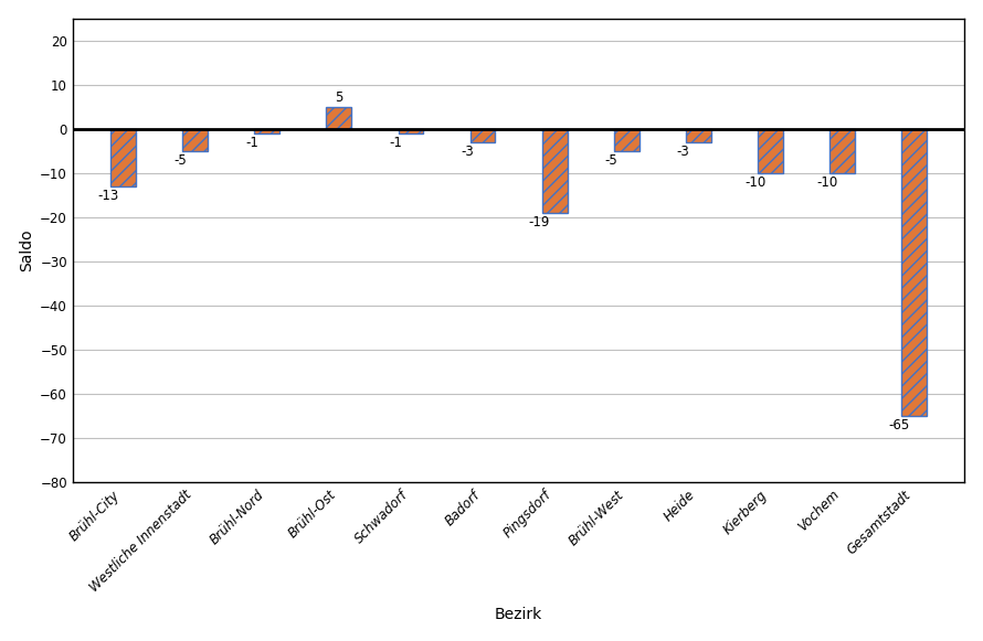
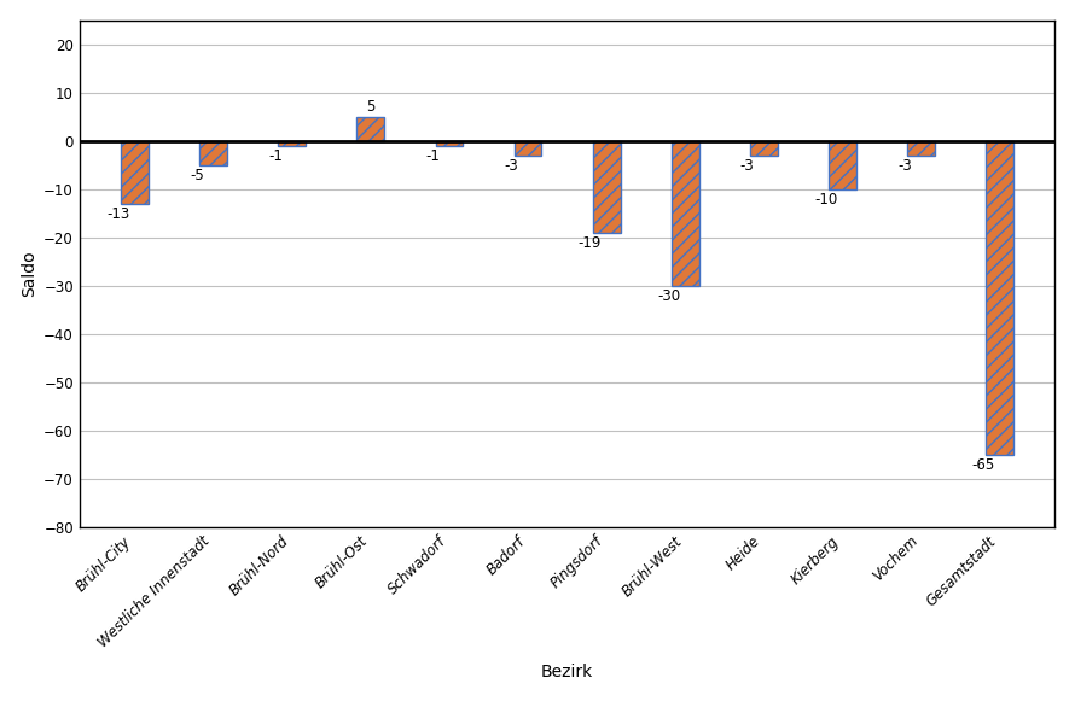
Brühl-West: -5 -> -30
Vochem: -10 -> -3
